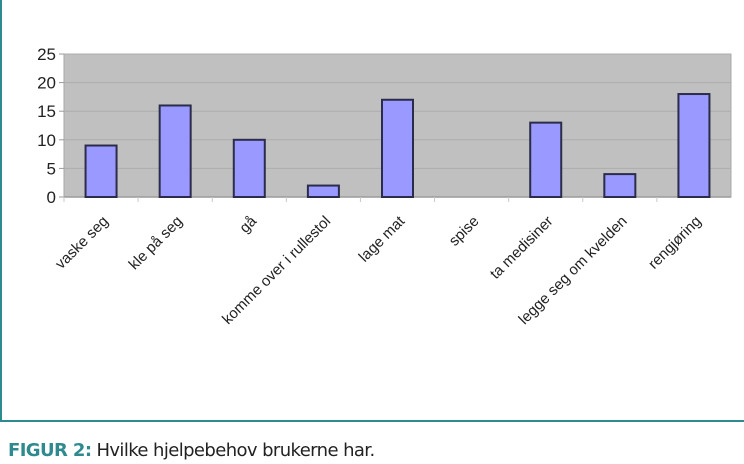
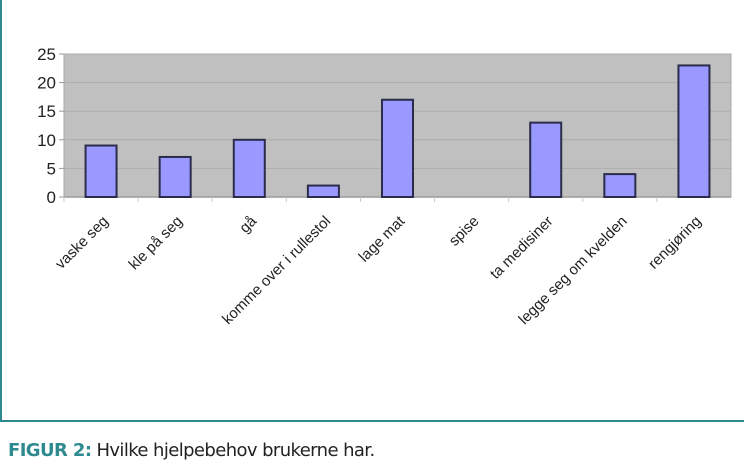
kle på seg: 16 -> 7
rengjøring: 18 -> 23
